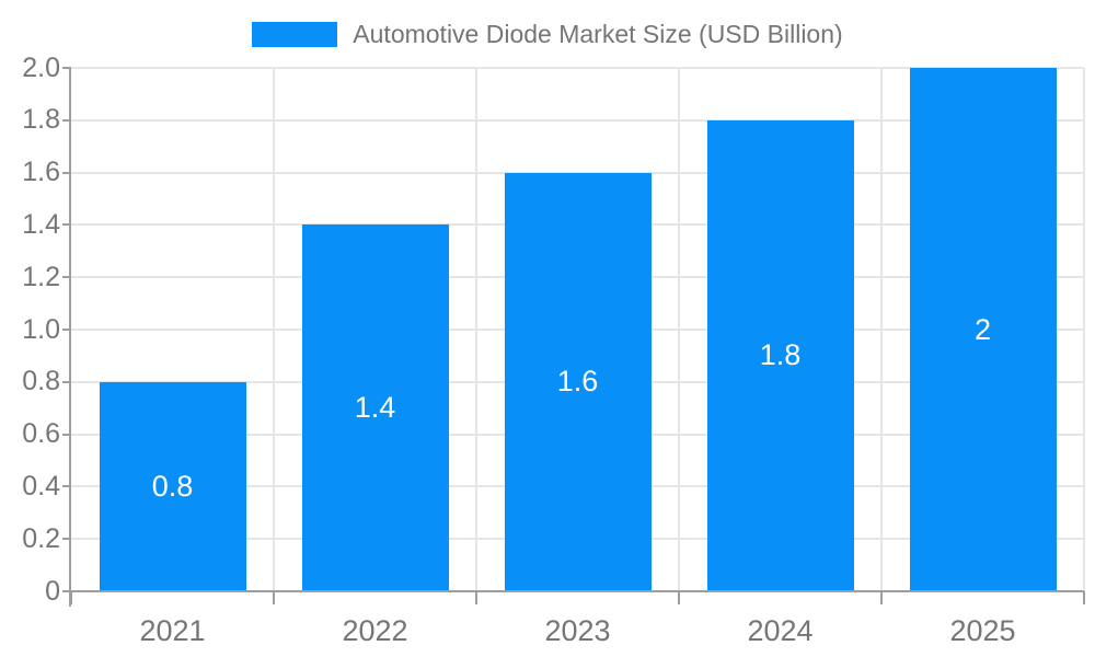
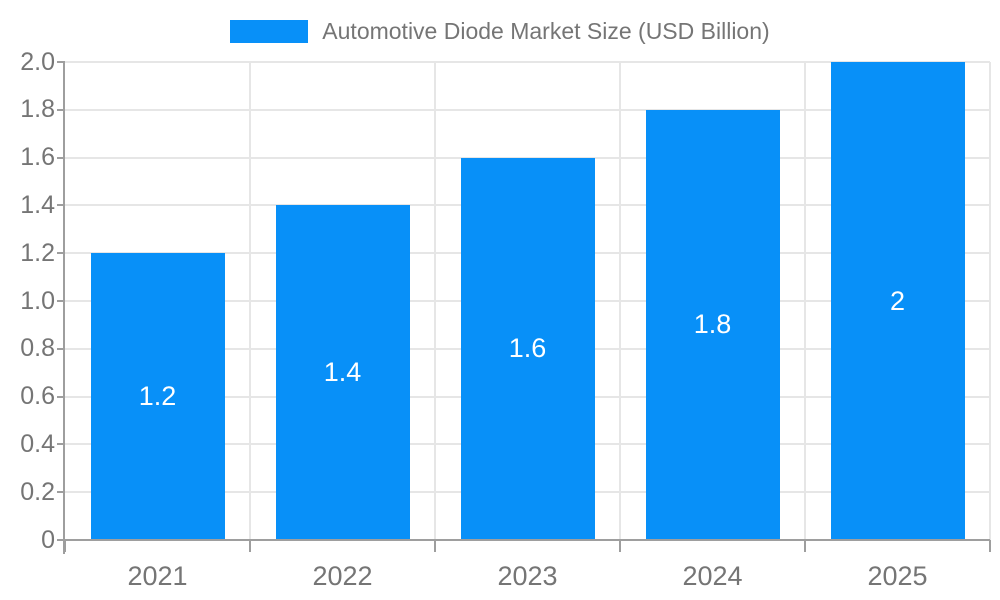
2021: 0.8 -> 1.2
